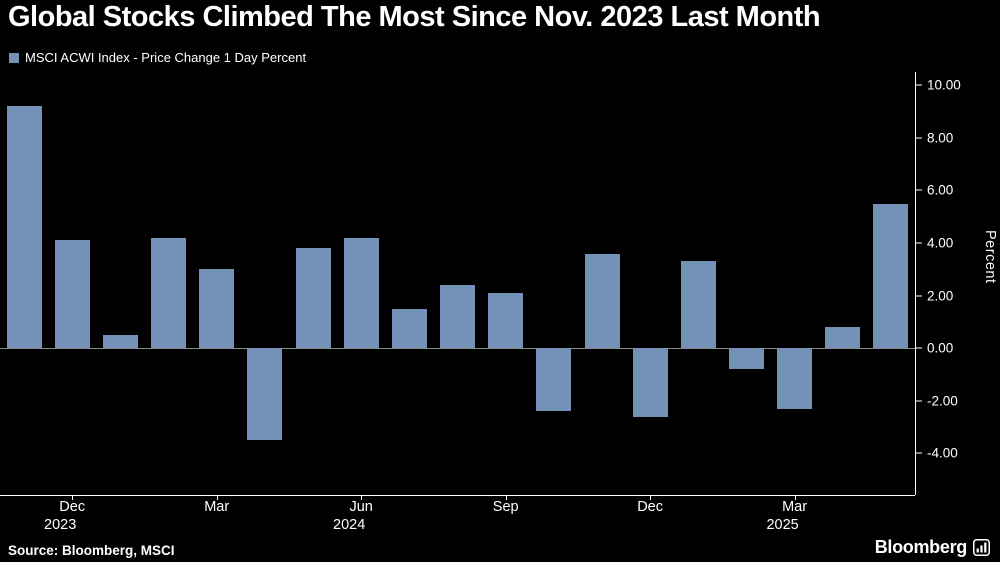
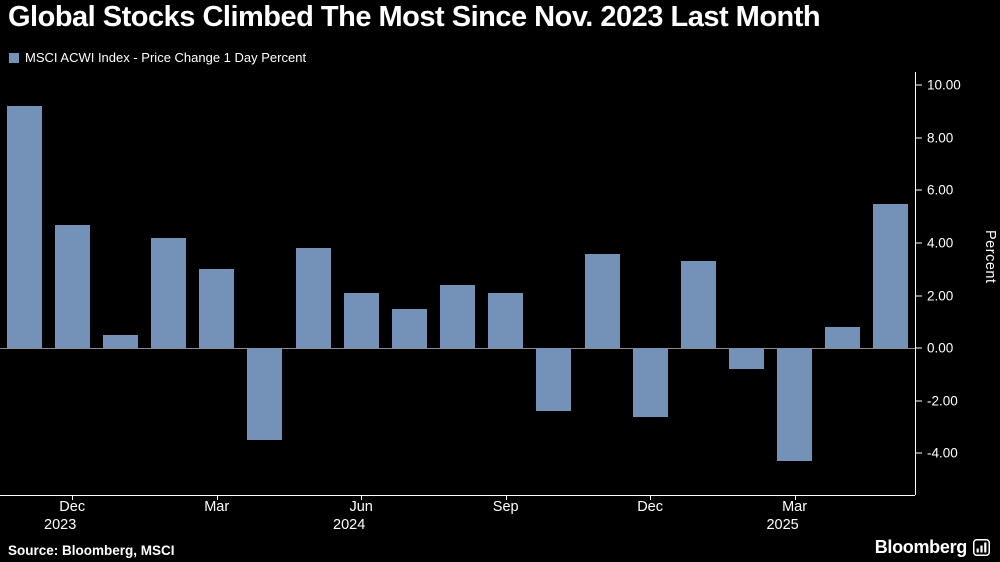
Dec 2023: 4.1 -> 4.7
Jun 2024: 4.2 -> 2.1
Mar 2025: -2.3 -> -4.3
